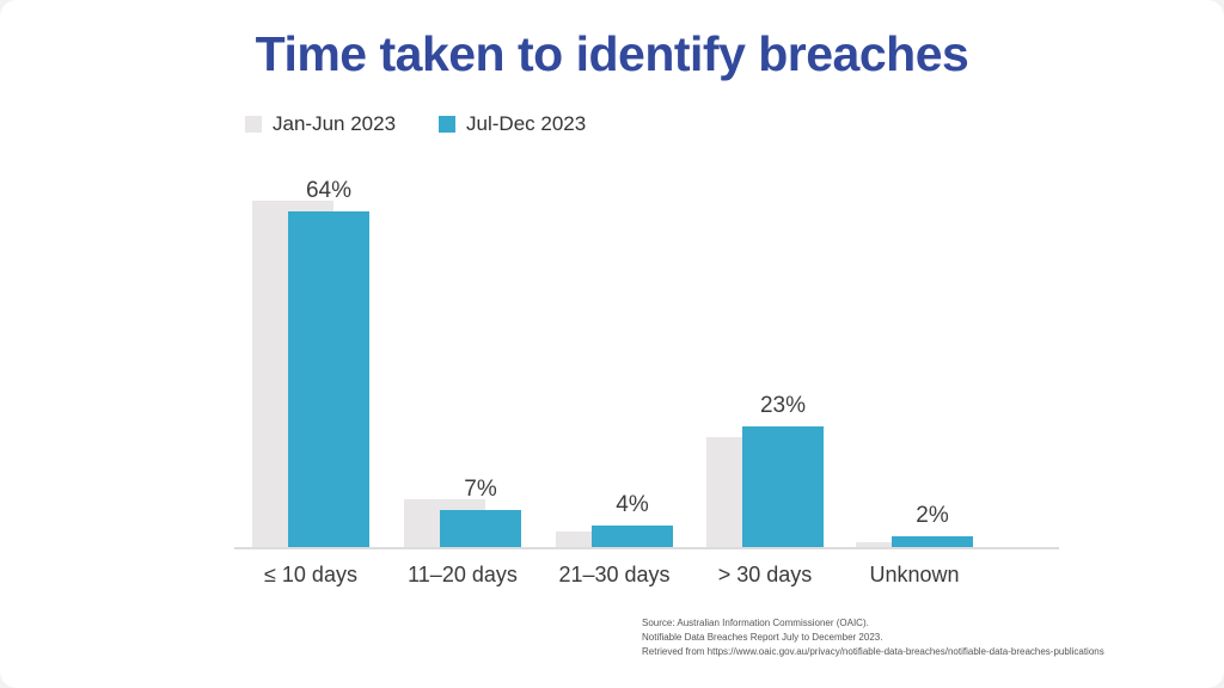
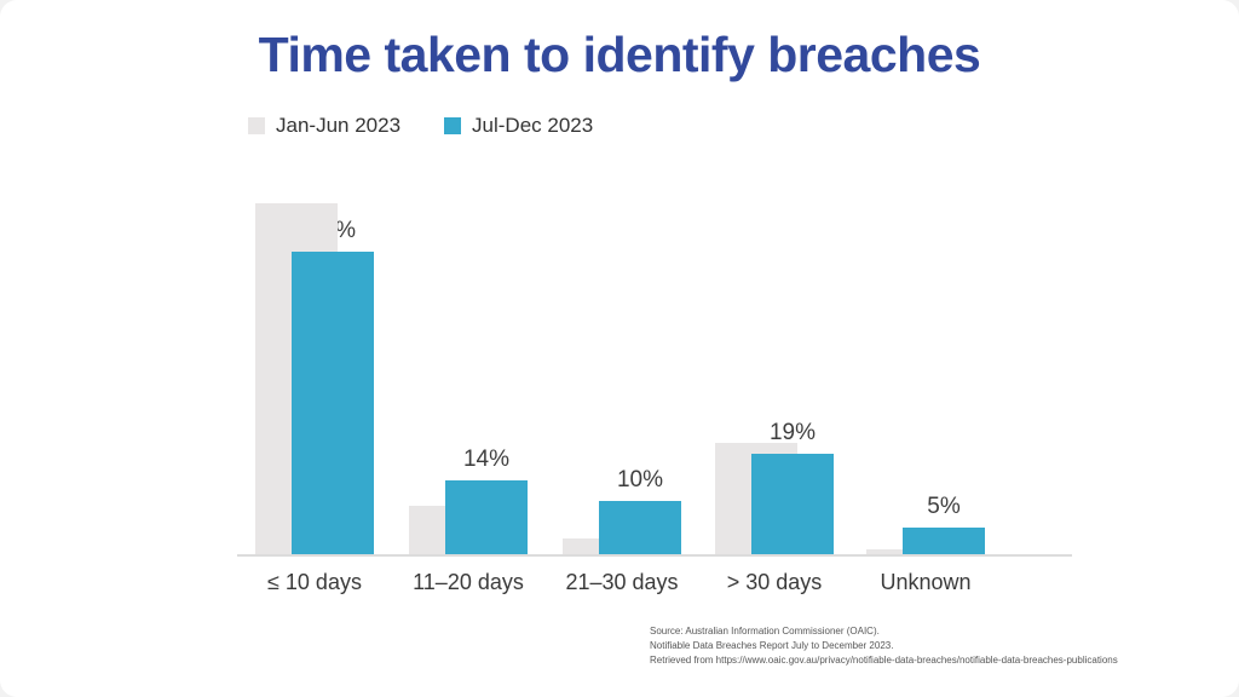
Jul-Dec 2023/≤ 10 days: 64% -> 57%
Jul-Dec 2023/11–20 days: 7% -> 14%
Jul-Dec 2023/21–30 days: 4% -> 10%
Jul-Dec 2023/> 30 days: 23% -> 19%
Jul-Dec 2023/Unknown: 2% -> 5%
